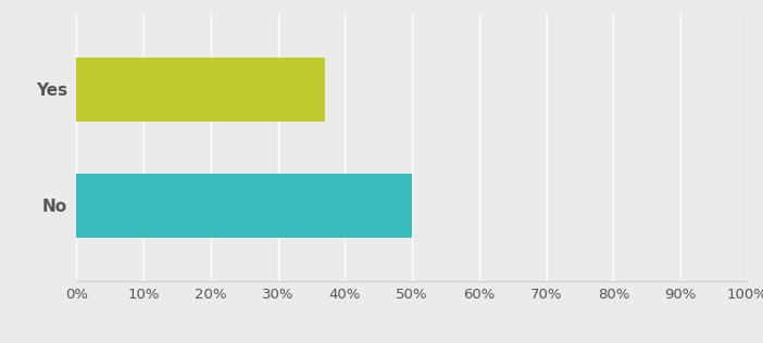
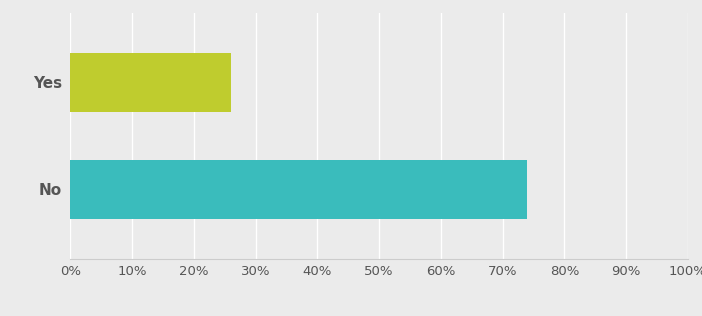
Yes: 37% -> 26%
No: 50% -> 74%
